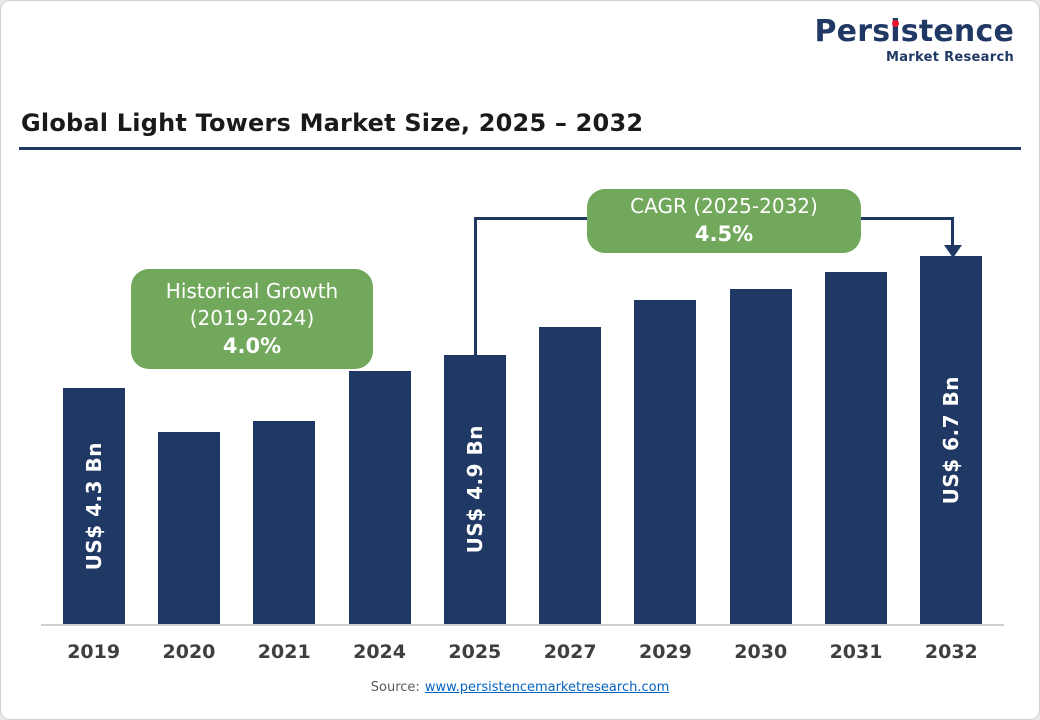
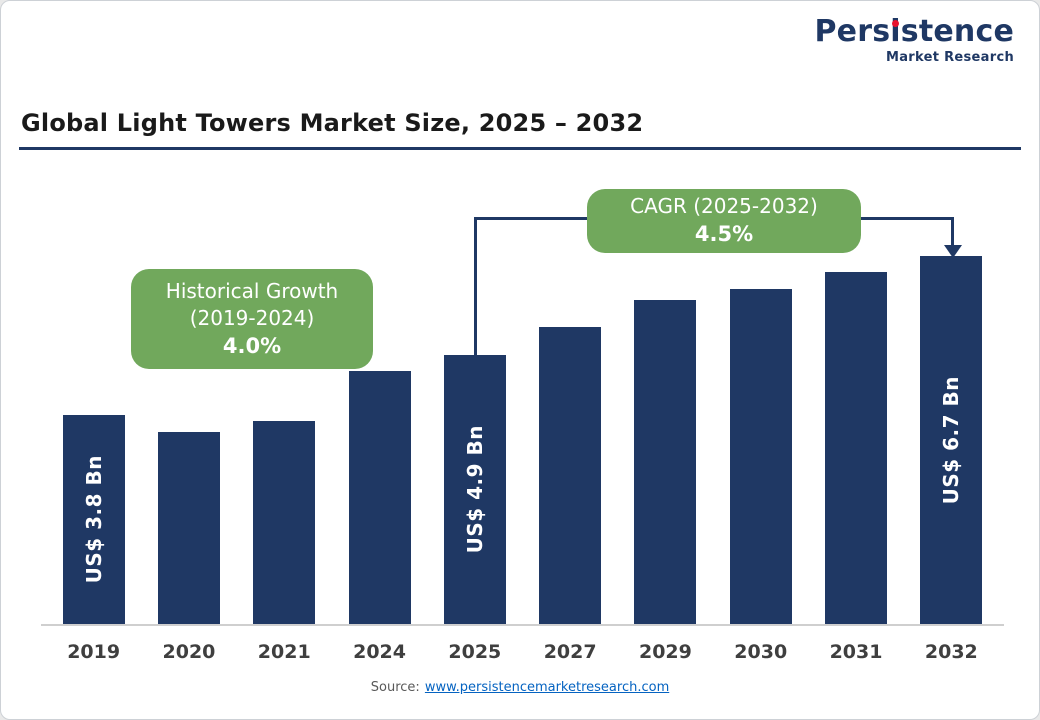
2019: 4.3 -> 3.8
